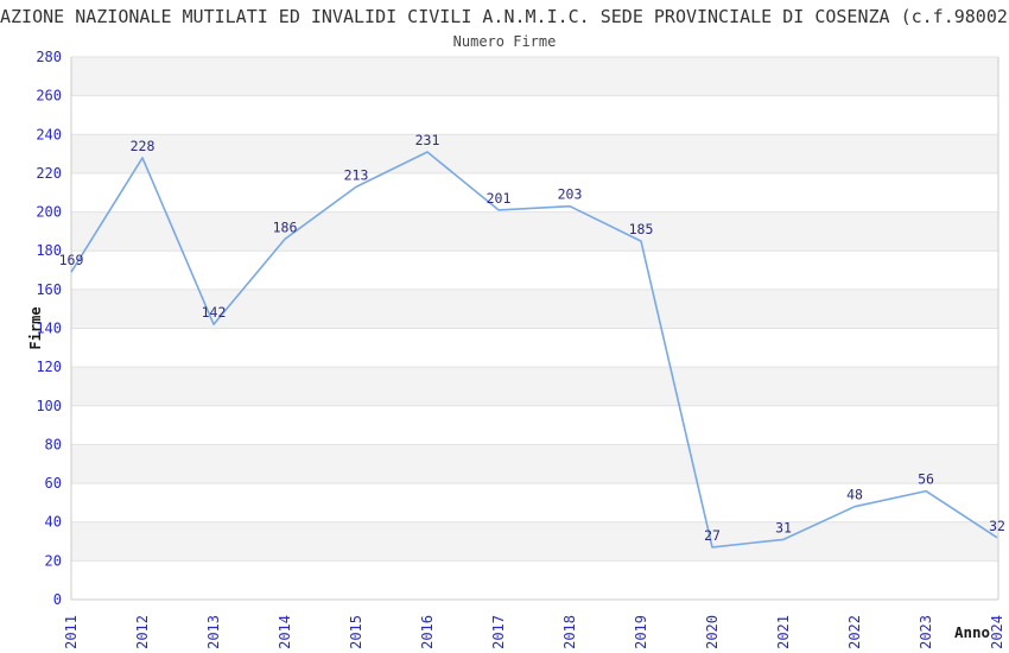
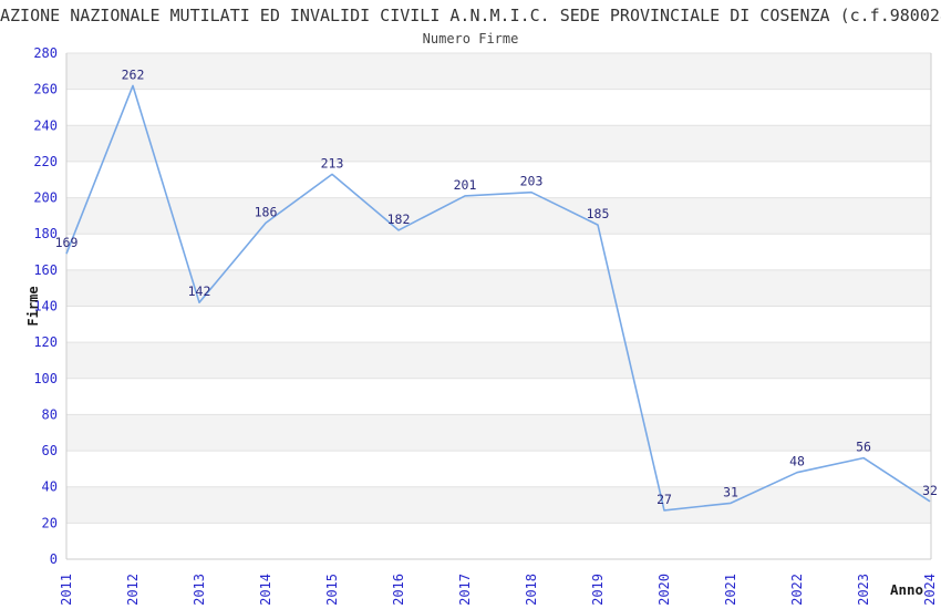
2012: 228 -> 262
2016: 231 -> 182
